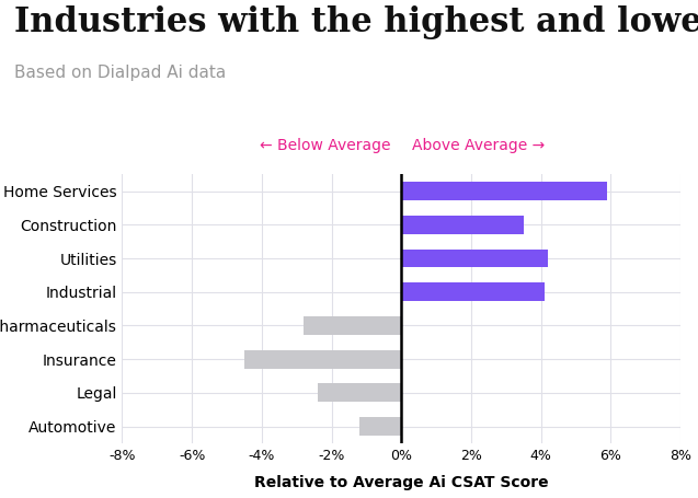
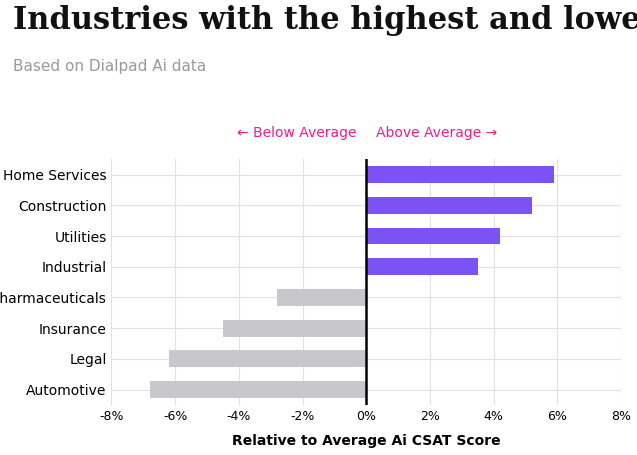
Construction: 3.5% -> 5.2%
Industrial: 4.1% -> 3.5%
Legal: -2.4% -> -6.2%
Automotive: -1.2% -> -6.8%
